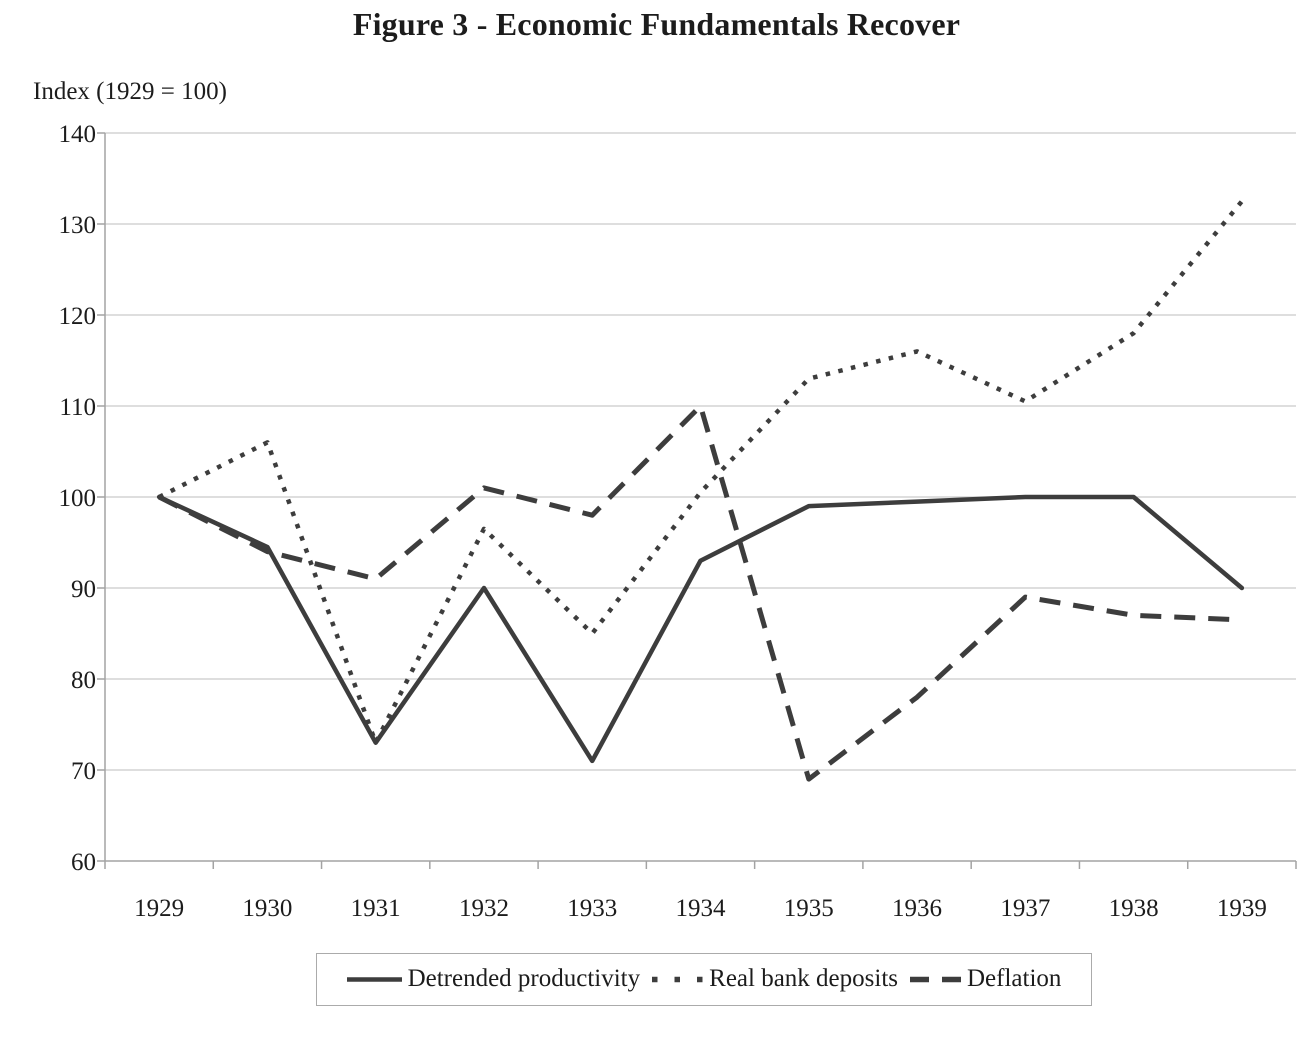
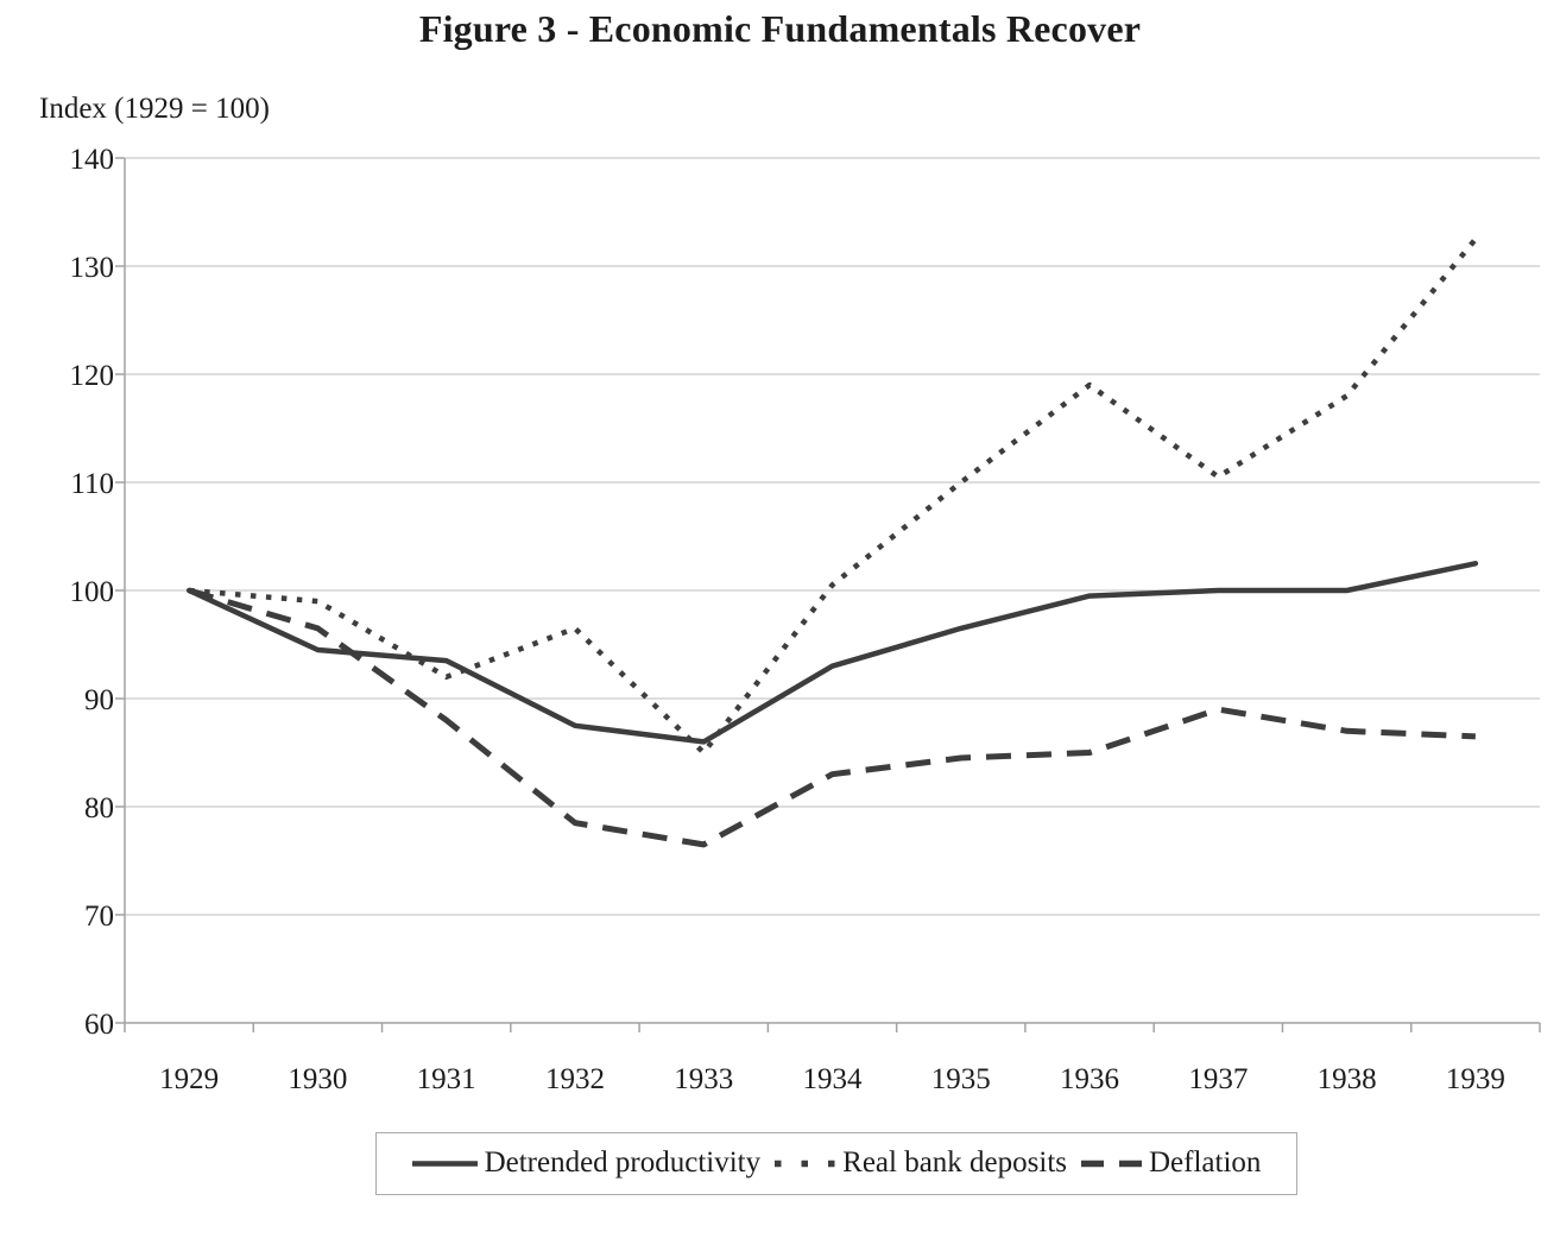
Real bank deposits/1930: 106 -> 99
Deflation/1930: 94 -> 96
Detrended productivity/1931: 73 -> 94
Real bank deposits/1931: 73 -> 92
Deflation/1931: 91 -> 88
Detrended productivity/1932: 90 -> 88
Deflation/1932: 101 -> 78
Detrended productivity/1933: 71 -> 86
Deflation/1933: 98 -> 76
Deflation/1934: 110 -> 83
Detrended productivity/1935: 99 -> 96
Real bank deposits/1935: 113 -> 110
Deflation/1935: 69 -> 84
Real bank deposits/1936: 116 -> 119
Deflation/1936: 78 -> 85
Detrended productivity/1939: 90 -> 102
